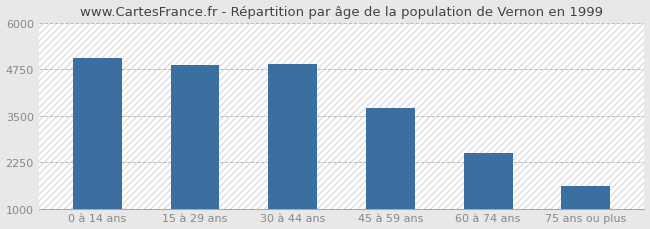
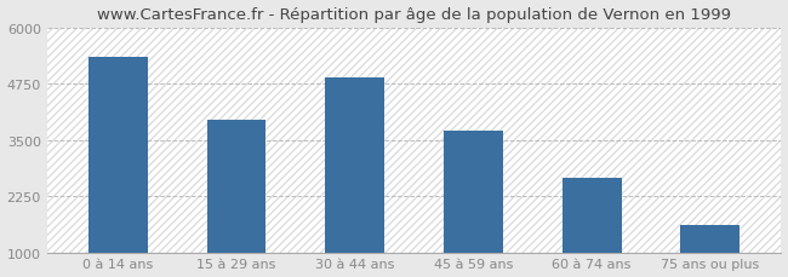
0 à 14 ans: 5050 -> 5350
15 à 29 ans: 4870 -> 3950
60 à 74 ans: 2500 -> 2650
